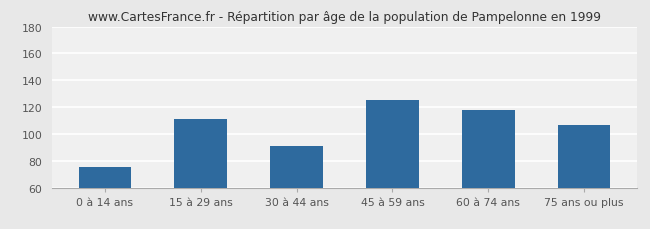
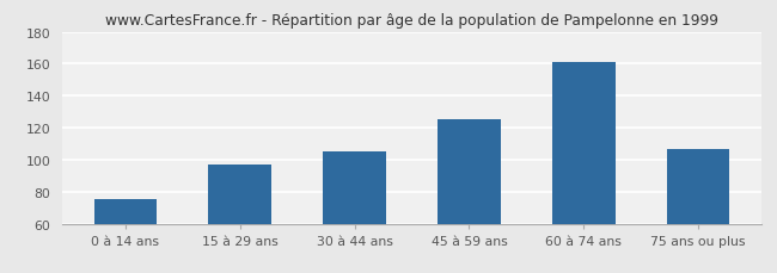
15 à 29 ans: 111 -> 97
30 à 44 ans: 91 -> 105
60 à 74 ans: 118 -> 161
